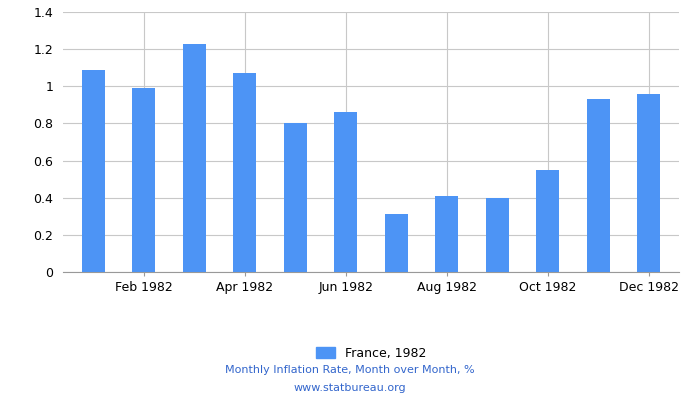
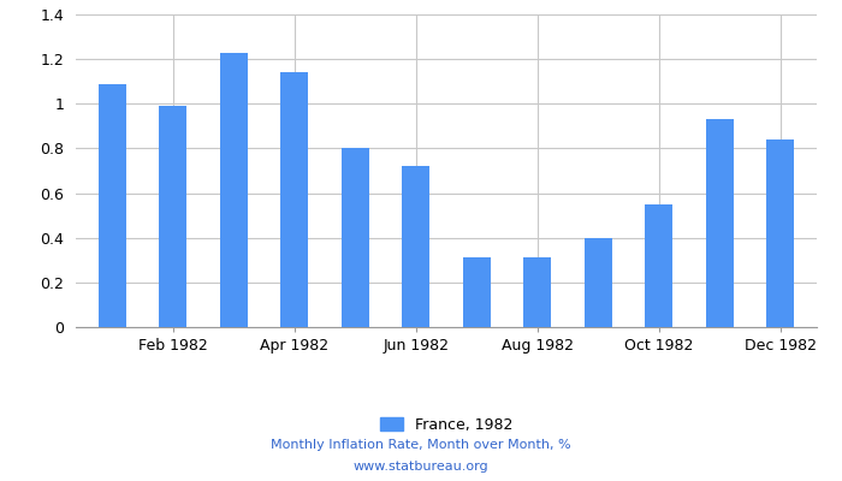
Apr 1982: 1.07 -> 1.14
Jun 1982: 0.86 -> 0.72
Aug 1982: 0.41 -> 0.31
Dec 1982: 0.96 -> 0.84
